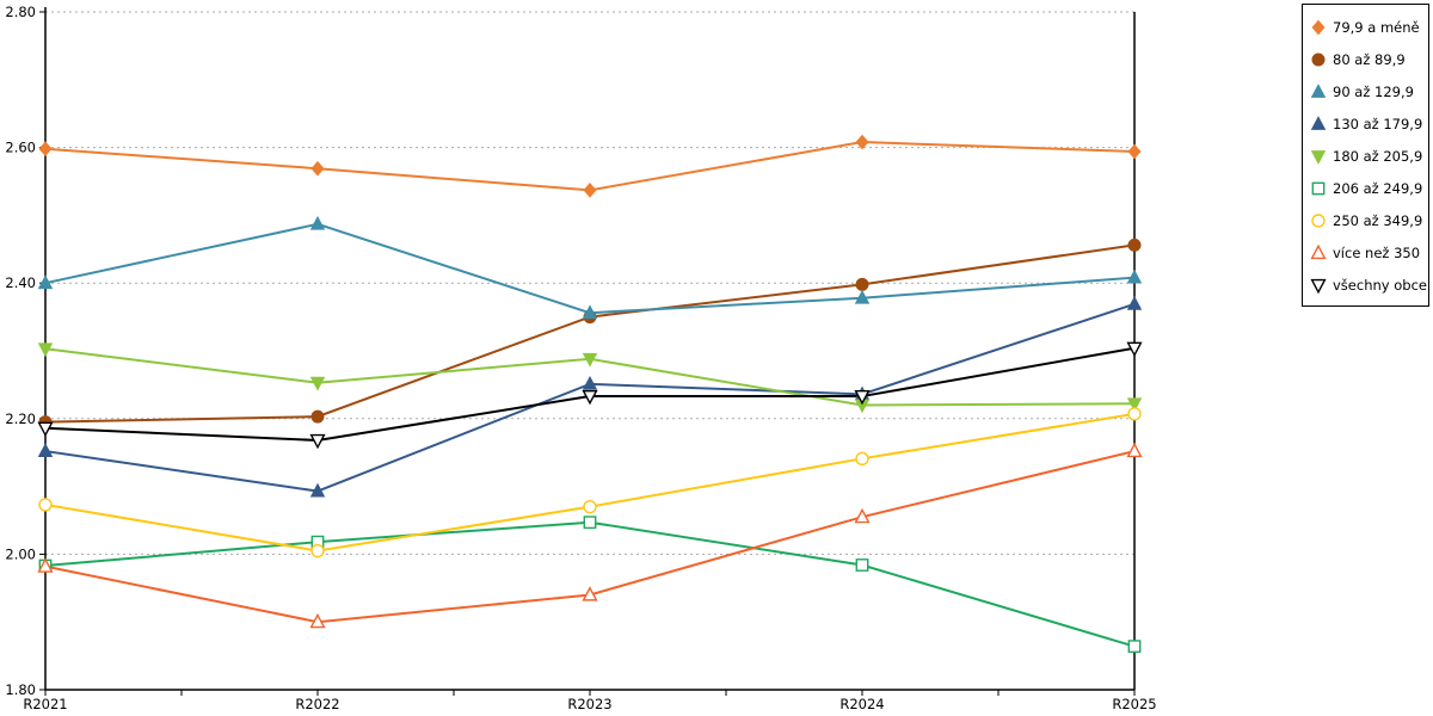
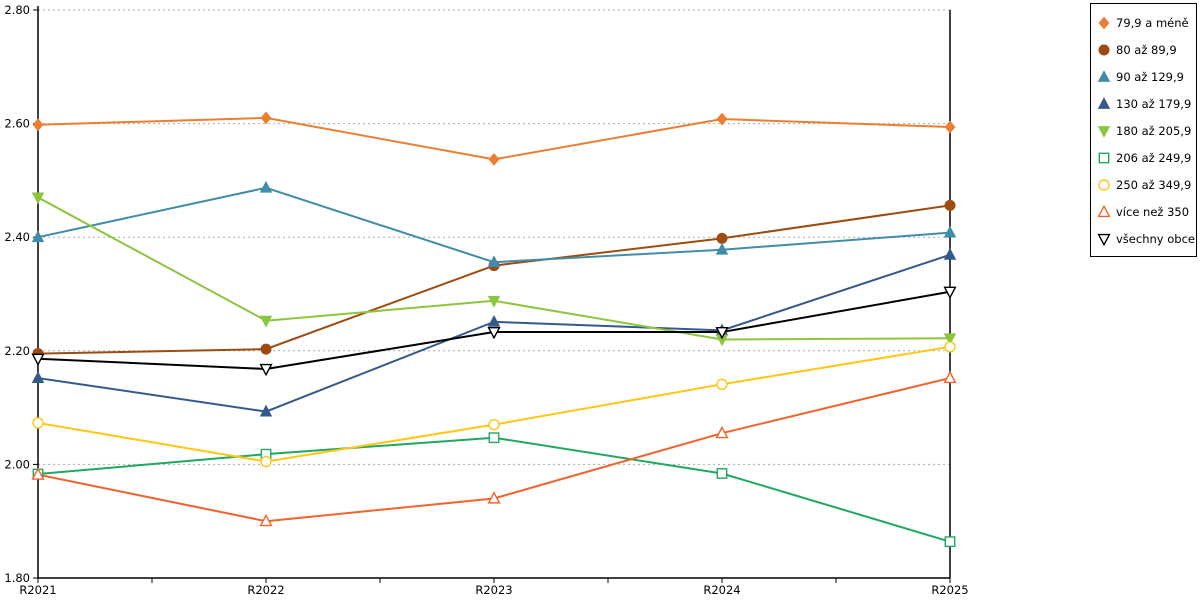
180 až 205,9/R2021: 2.30 -> 2.47
79,9 a méně/R2022: 2.57 -> 2.61
